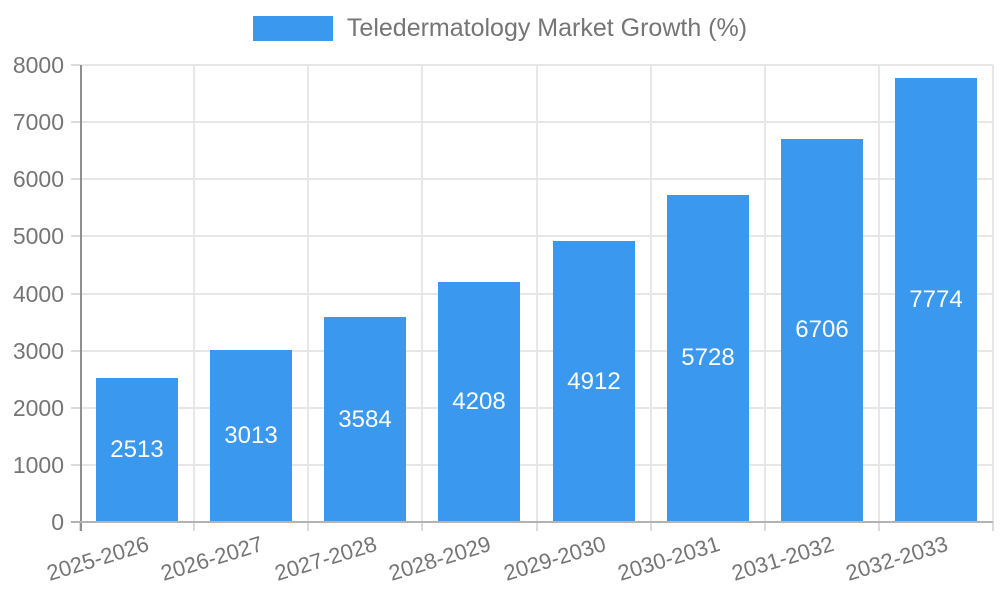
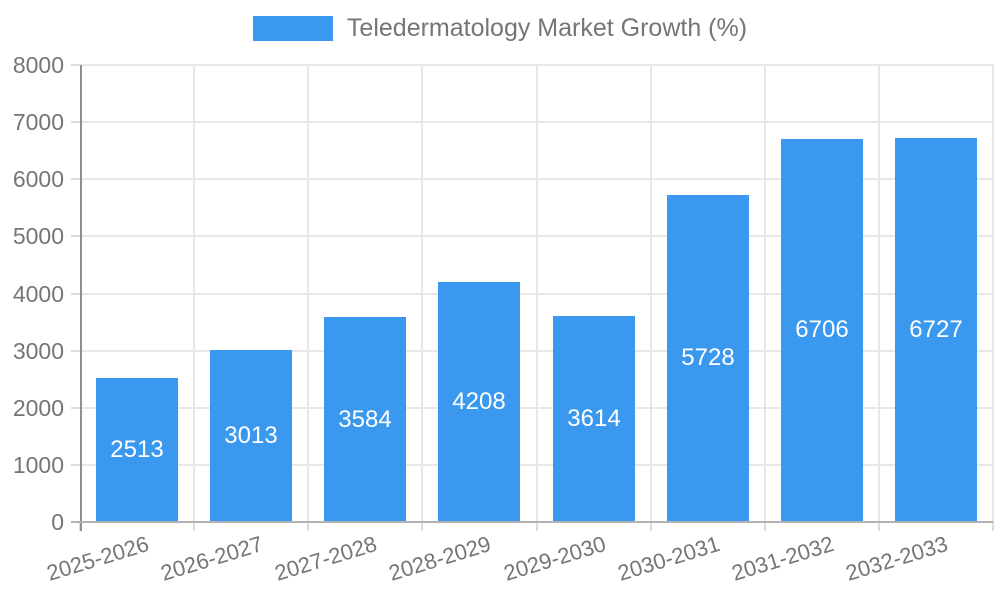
2029-2030: 4912 -> 3614
2032-2033: 7774 -> 6727
